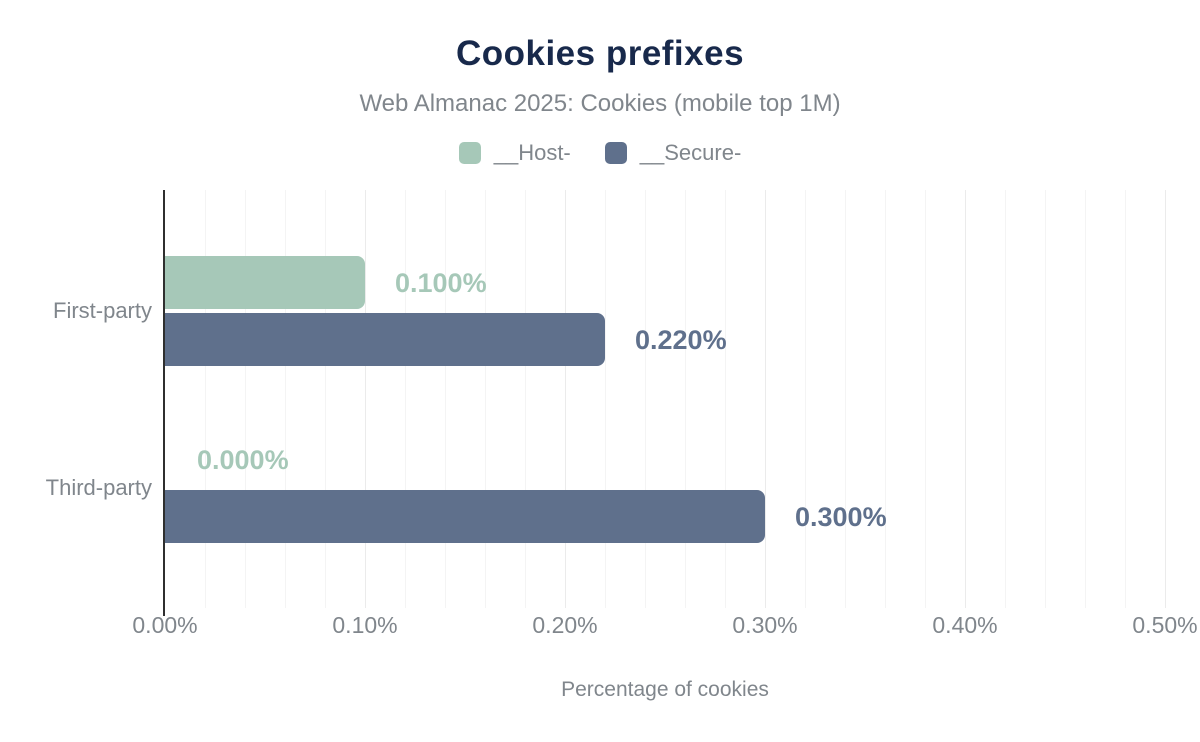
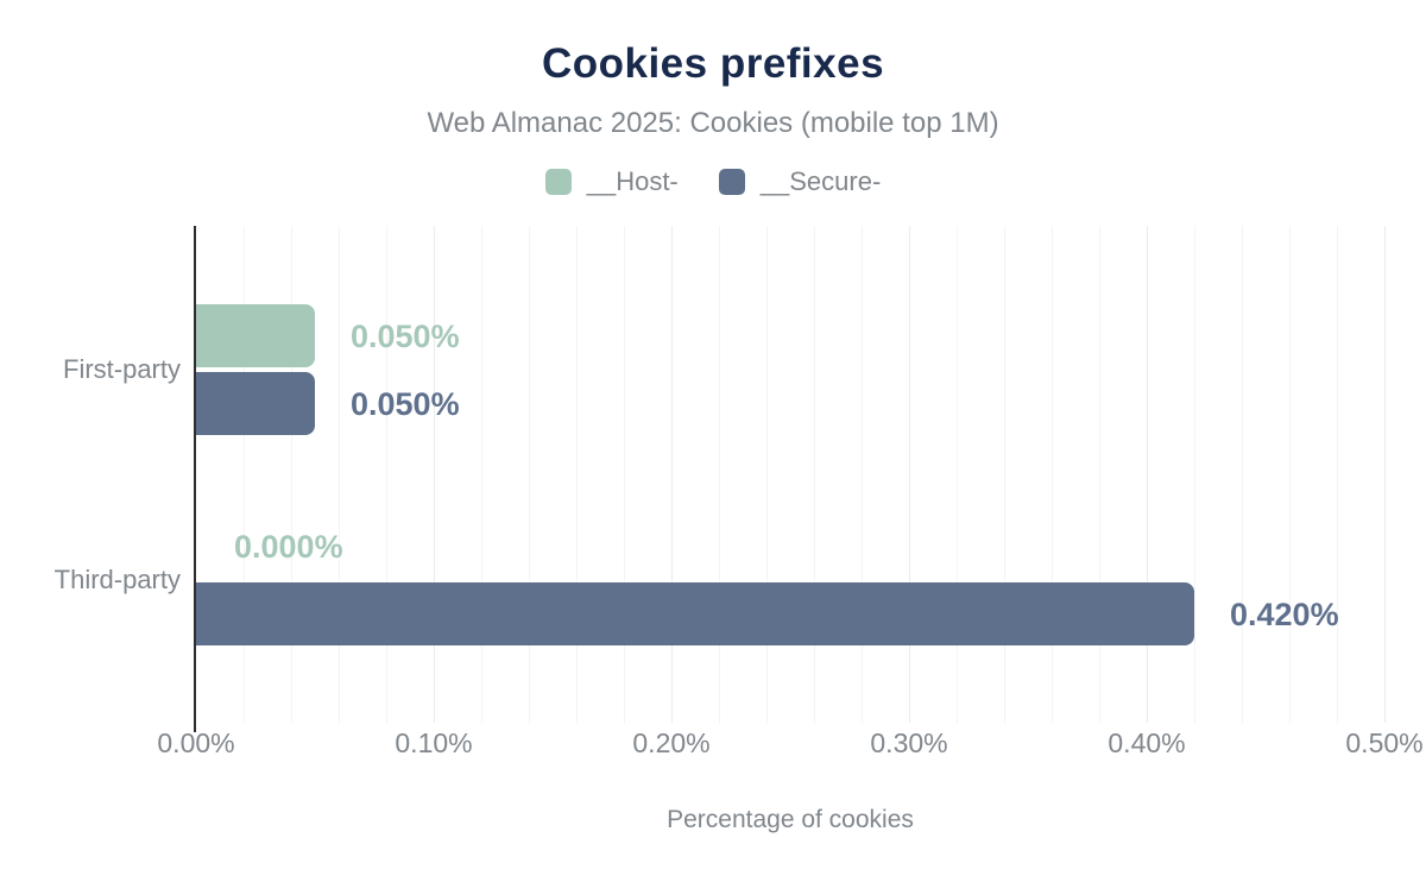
__Host-/First-party: 0.100% -> 0.050%
__Secure-/First-party: 0.220% -> 0.050%
__Secure-/Third-party: 0.300% -> 0.420%
